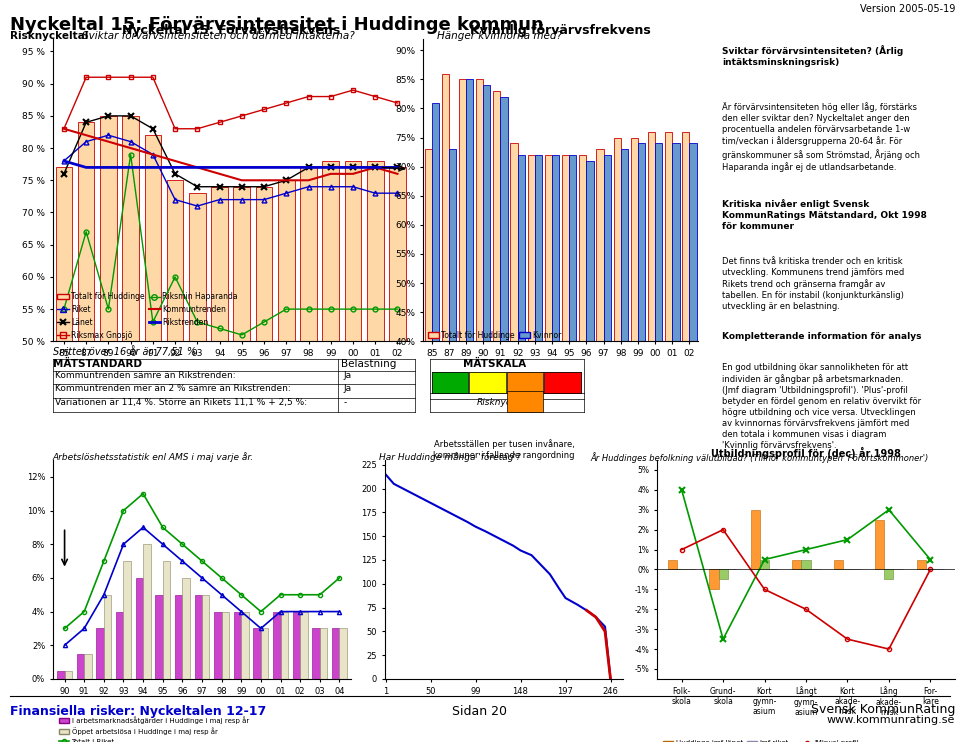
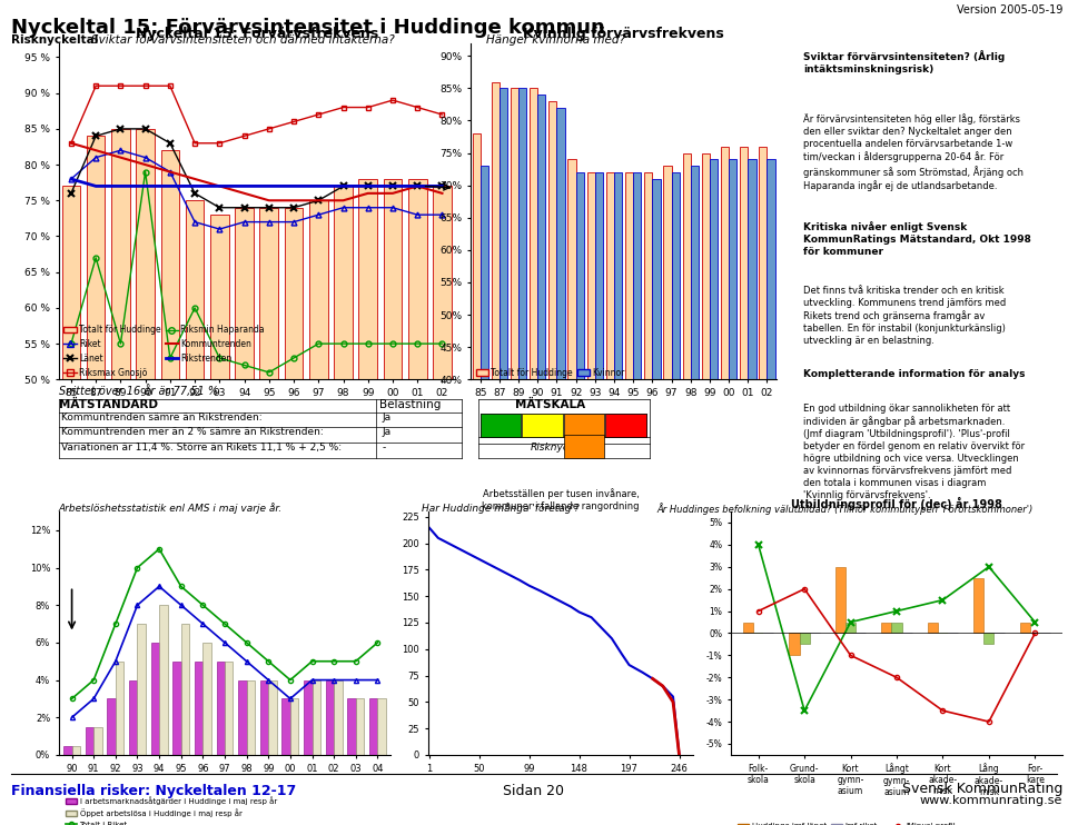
Totalt för Huddinge/85: 73% -> 78%
Kvinnor/85: 81% -> 73%
Kvinnor/87: 73% -> 85%
